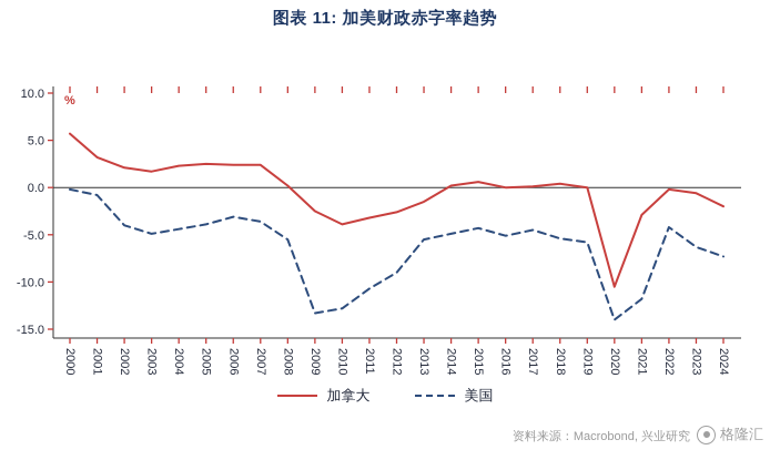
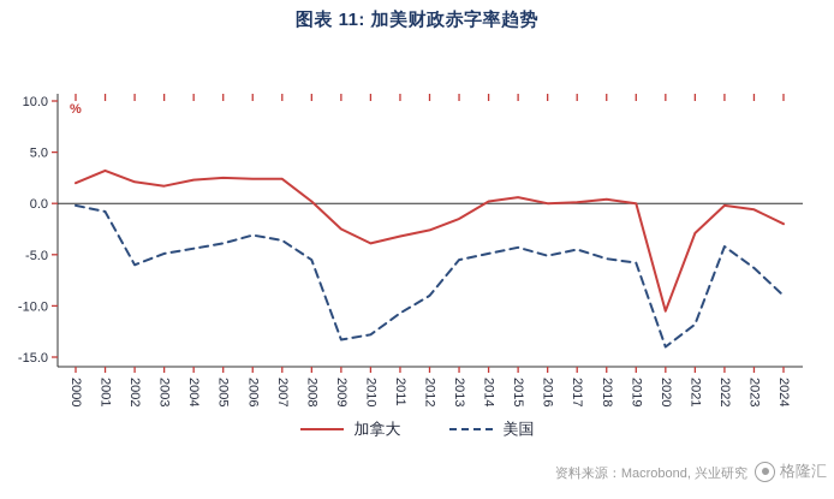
加拿大/2000: 6 -> 2
美国/2002: -4 -> -6
美国/2024: -7 -> -9
